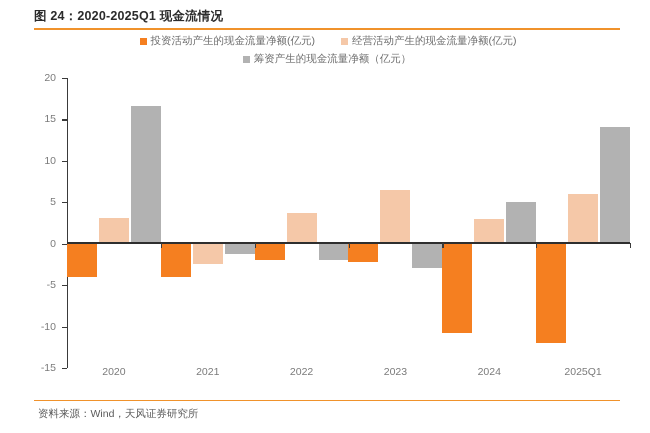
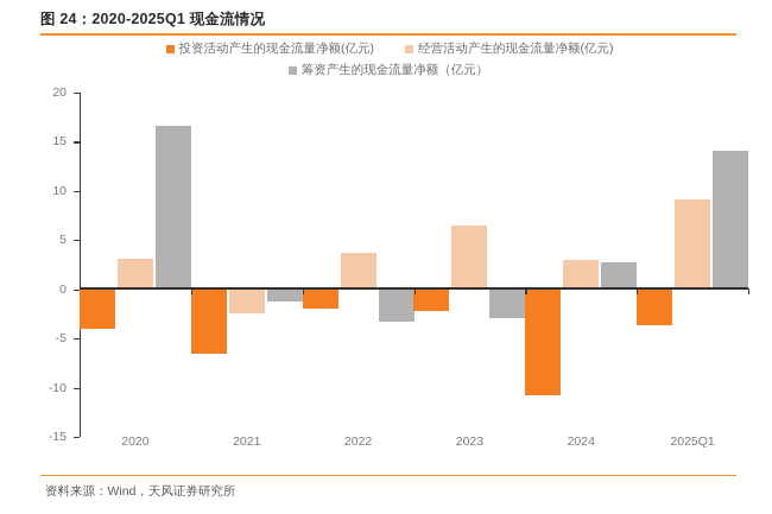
投资活动产生的现金流量净额(亿元)/2021: -4 -> -6
筹资产生的现金流量净额（亿元）/2022: -2 -> -3
筹资产生的现金流量净额（亿元）/2024: 5 -> 3
投资活动产生的现金流量净额(亿元)/2025Q1: -12 -> -4
经营活动产生的现金流量净额(亿元)/2025Q1: 6 -> 9
